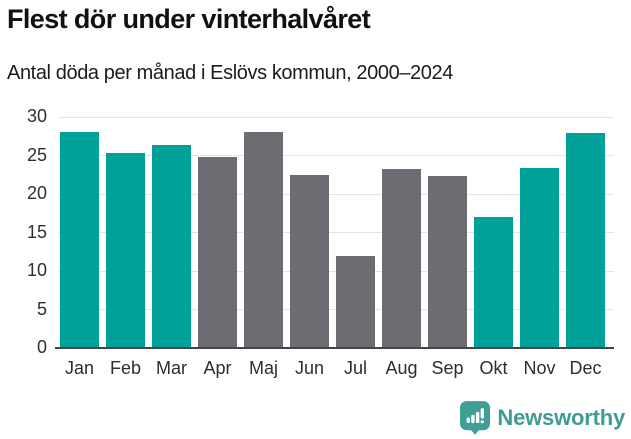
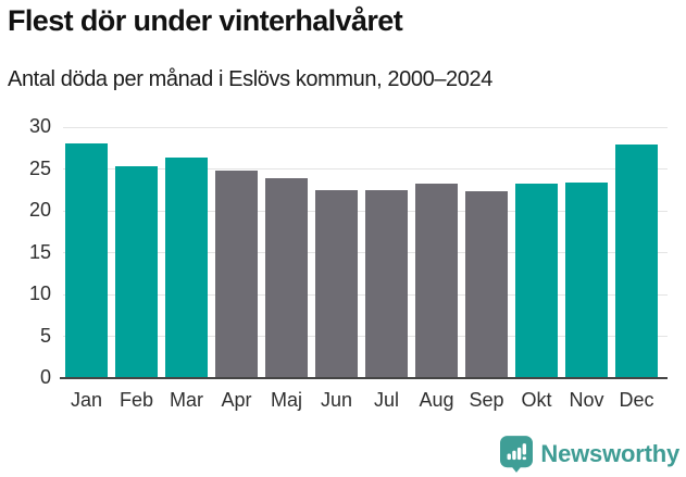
Maj: 28 -> 24
Jul: 12 -> 22
Okt: 17 -> 23
